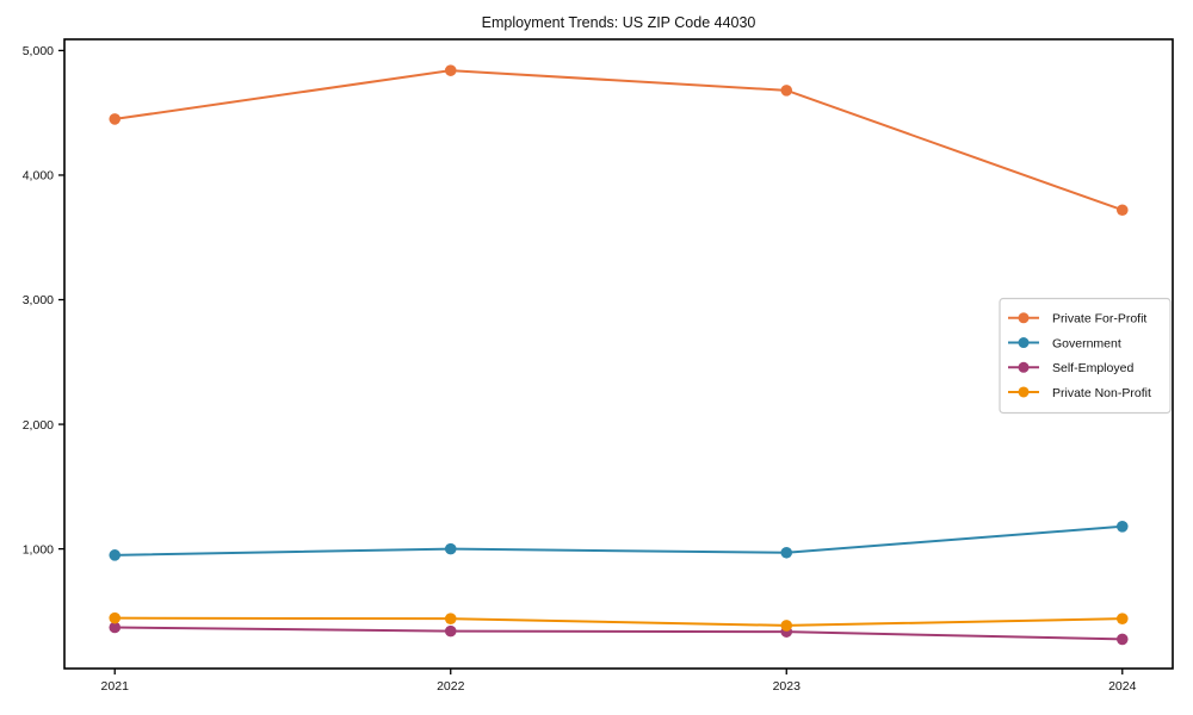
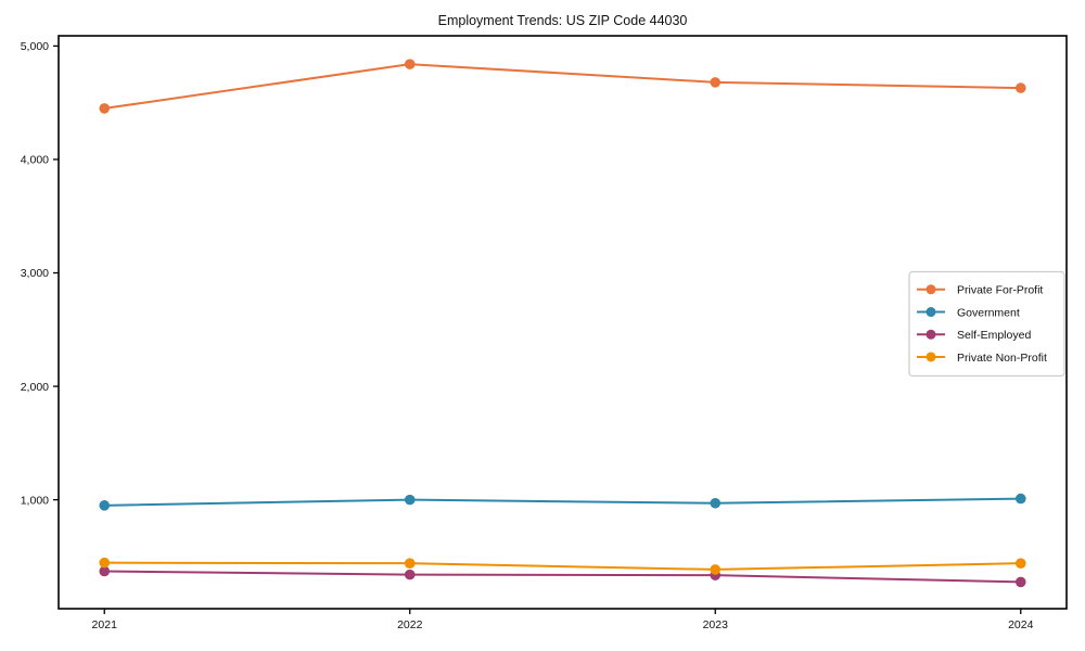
Private For-Profit/2024: 3720 -> 4630
Government/2024: 1180 -> 1010
